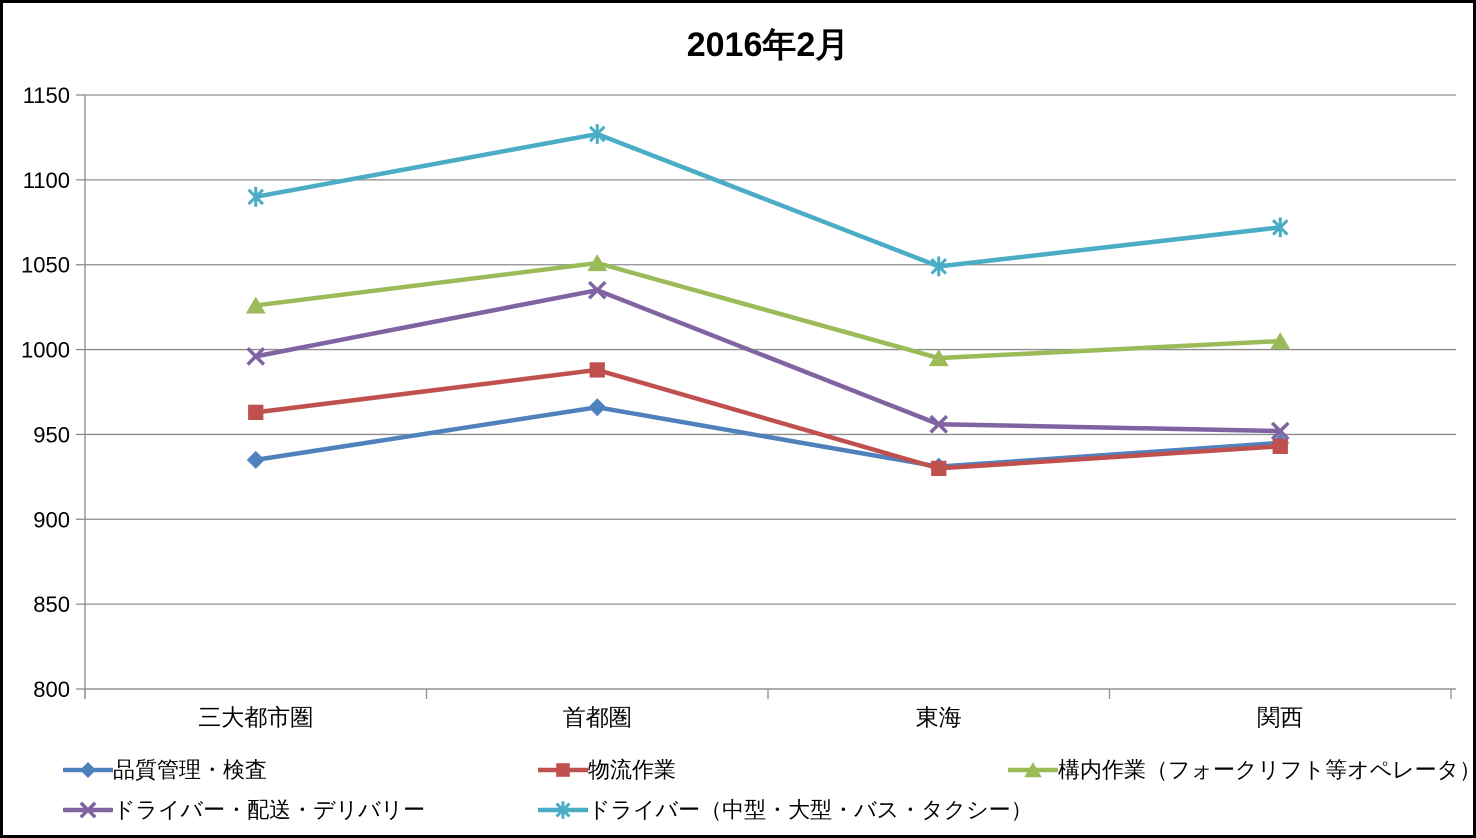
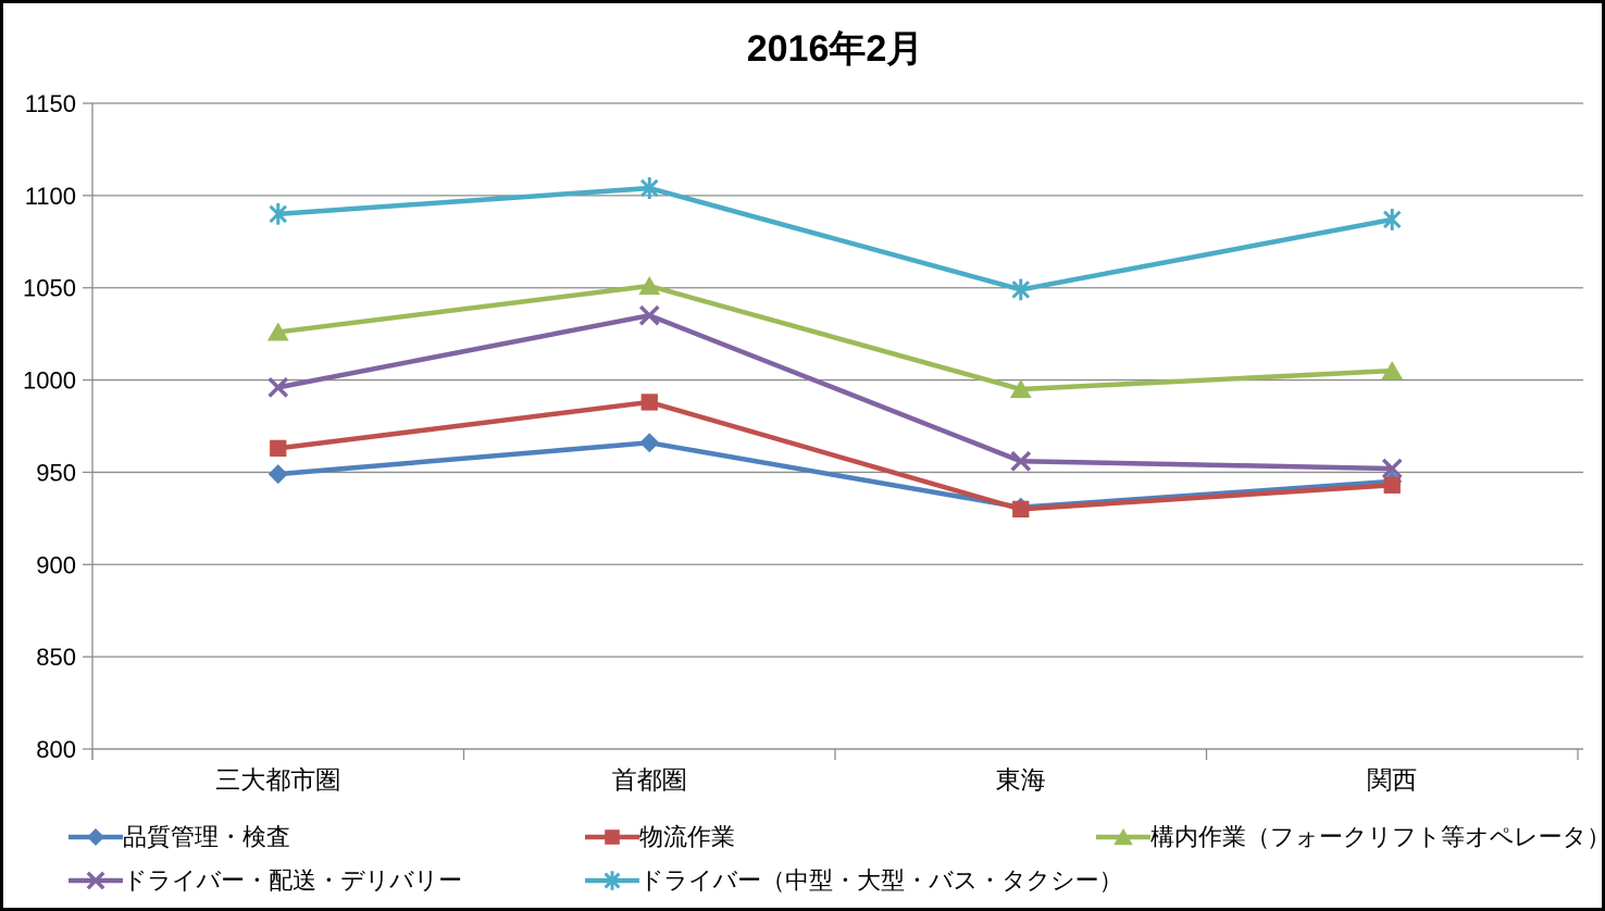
品質管理・検査/三大都市圏: 935 -> 949
ドライバー（中型・大型・バス・タクシー）/首都圏: 1127 -> 1104
ドライバー（中型・大型・バス・タクシー）/関西: 1072 -> 1087
